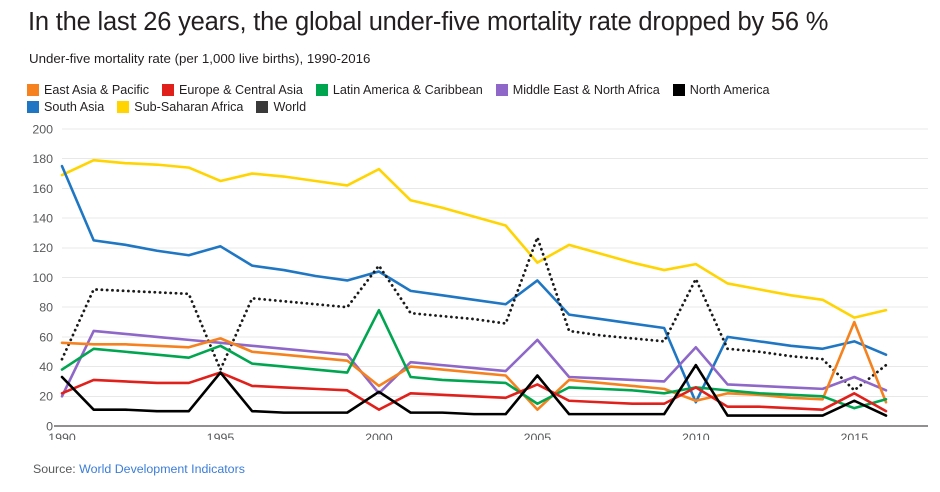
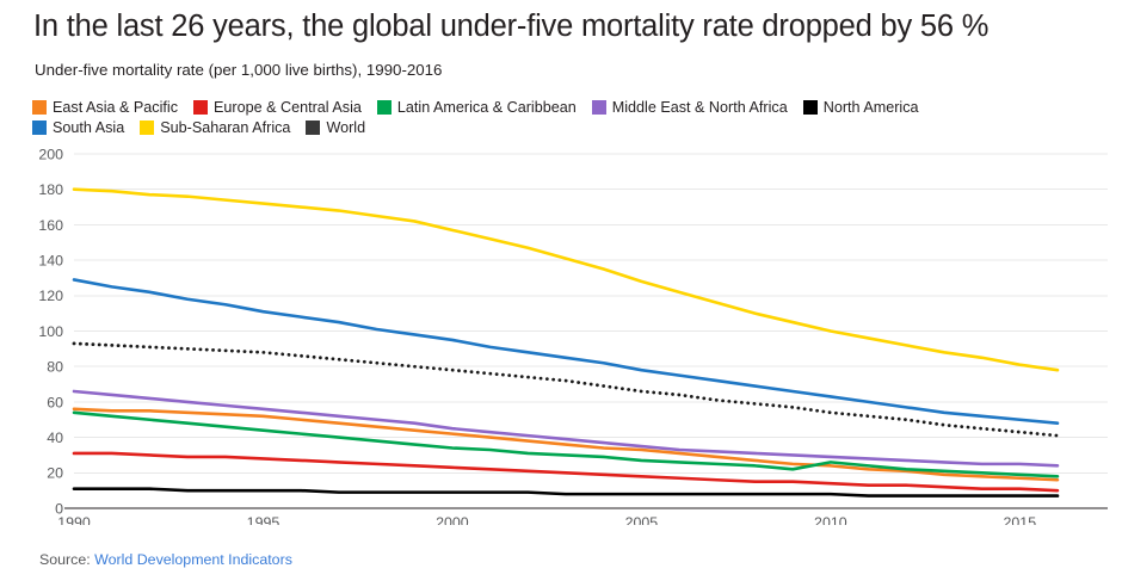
Sub-Saharan Africa/1990: 169 -> 180
South Asia/1990: 175 -> 129
World/1990: 45 -> 93
Middle East & North Africa/1990: 20 -> 66
Latin America & Caribbean/1990: 38 -> 54
Europe & Central Asia/1990: 22 -> 31
North America/1990: 33 -> 11
Sub-Saharan Africa/1995: 165 -> 172
South Asia/1995: 121 -> 111
World/1995: 38 -> 88
East Asia & Pacific/1995: 59 -> 52
Latin America & Caribbean/1995: 54 -> 44
Europe & Central Asia/1995: 36 -> 28
North America/1995: 36 -> 10
Sub-Saharan Africa/2000: 173 -> 157
South Asia/2000: 104 -> 95
World/2000: 108 -> 78
Middle East & North Africa/2000: 22 -> 45
East Asia & Pacific/2000: 27 -> 42
Latin America & Caribbean/2000: 78 -> 34
Europe & Central Asia/2000: 11 -> 23
North America/2000: 23 -> 9
Sub-Saharan Africa/2005: 110 -> 128
South Asia/2005: 98 -> 78
World/2005: 127 -> 66
Middle East & North Africa/2005: 58 -> 35
East Asia & Pacific/2005: 11 -> 33
Latin America & Caribbean/2005: 15 -> 27
Europe & Central Asia/2005: 28 -> 18
North America/2005: 34 -> 8
Sub-Saharan Africa/2010: 109 -> 100
South Asia/2010: 16 -> 63
World/2010: 99 -> 54
Middle East & North Africa/2010: 53 -> 29
East Asia & Pacific/2010: 17 -> 24
Europe & Central Asia/2010: 26 -> 14
North America/2010: 41 -> 8
Sub-Saharan Africa/2015: 73 -> 81
South Asia/2015: 57 -> 50
World/2015: 24 -> 43
Middle East & North Africa/2015: 33 -> 25
East Asia & Pacific/2015: 70 -> 17
Latin America & Caribbean/2015: 12 -> 19
Europe & Central Asia/2015: 22 -> 11
North America/2015: 17 -> 7
